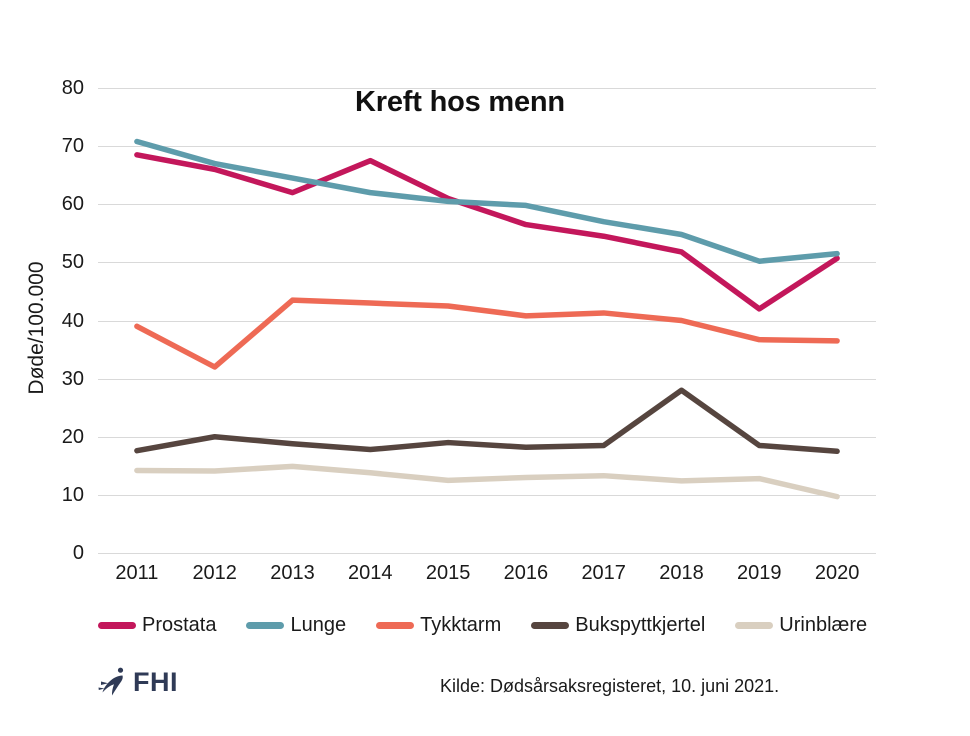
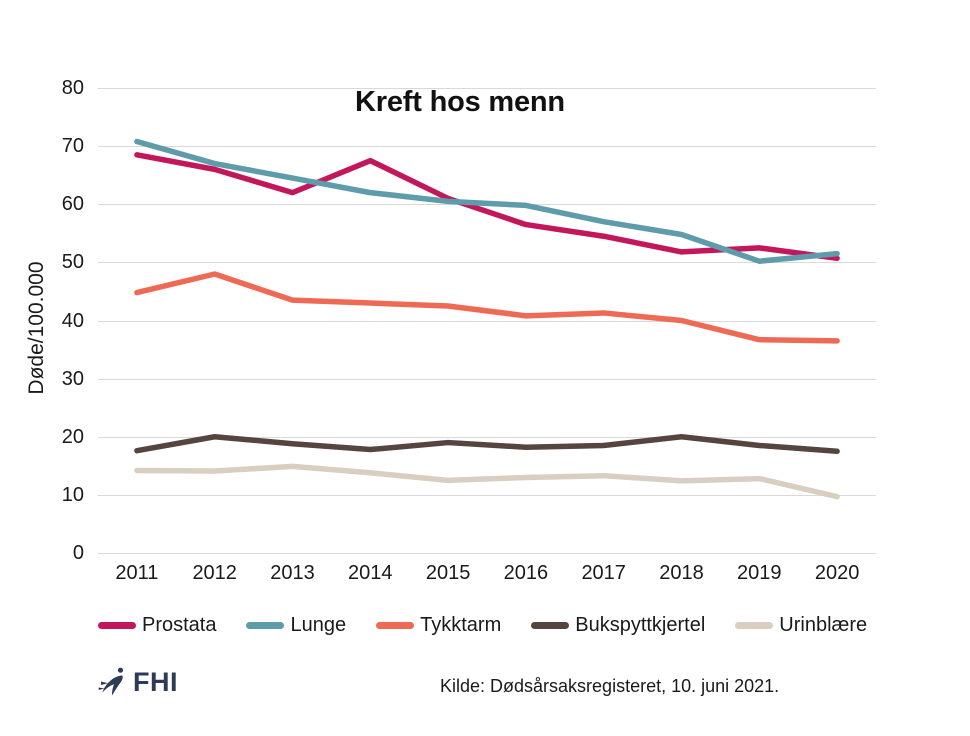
Tykktarm/2011: 39 -> 45
Tykktarm/2012: 32 -> 48
Bukspyttkjertel/2018: 28 -> 20
Prostata/2019: 42 -> 52
